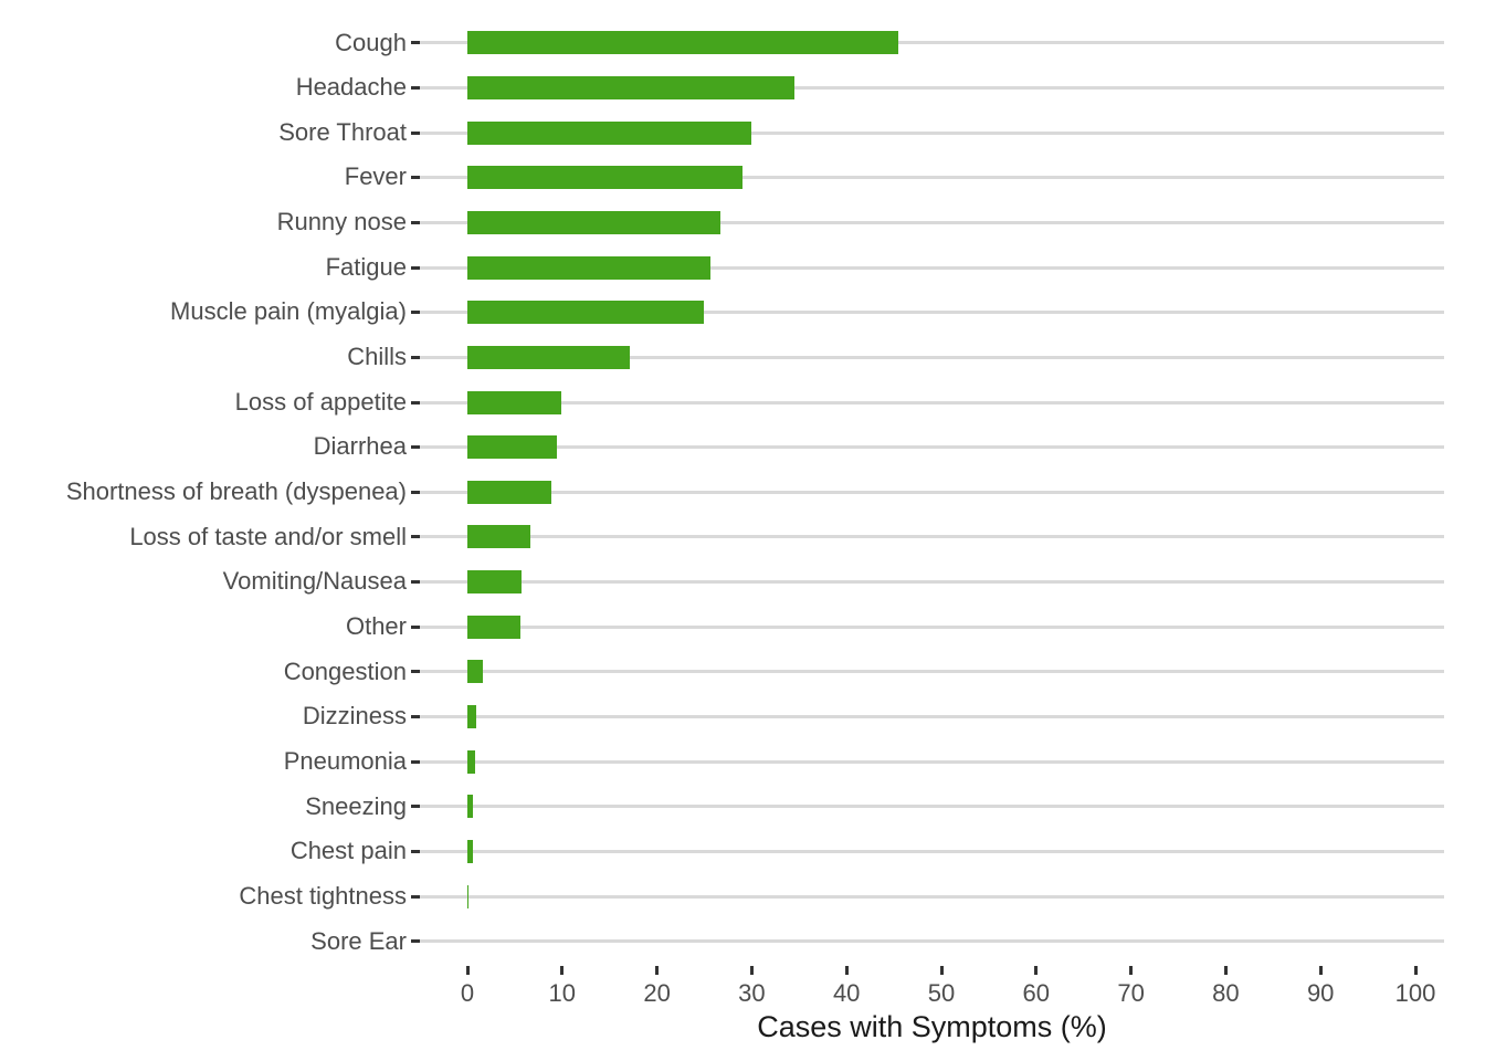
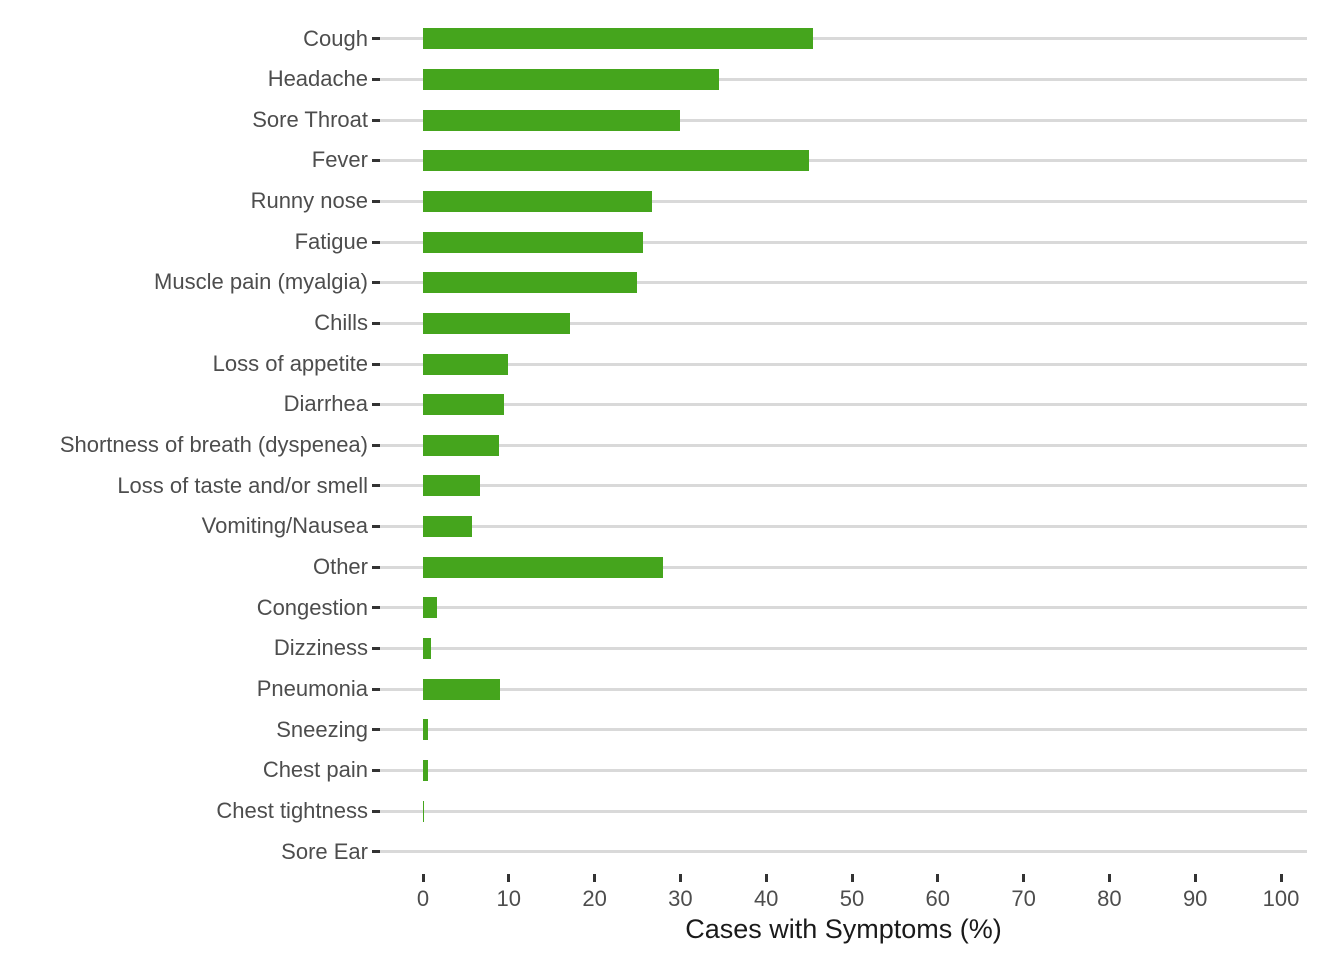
Fever: 29 -> 45
Other: 6 -> 28
Pneumonia: 1 -> 9
